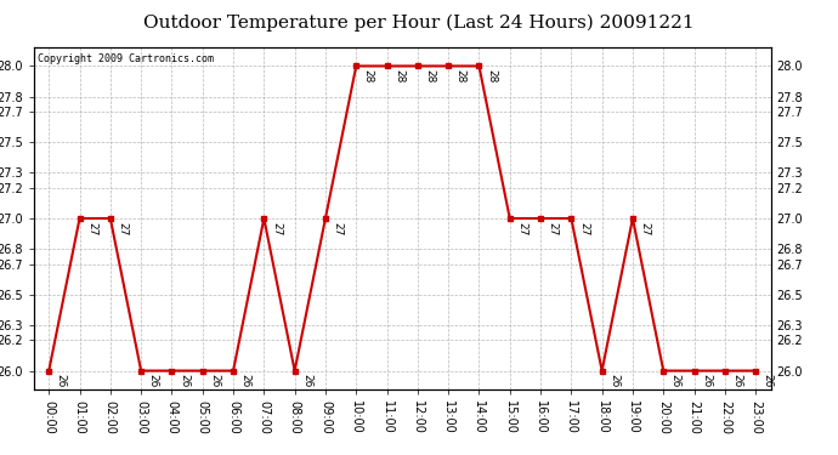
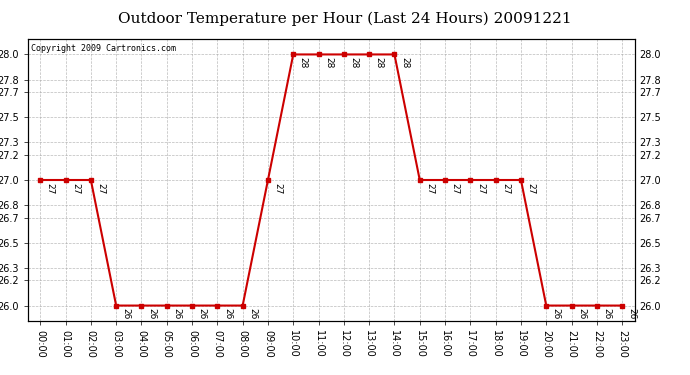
00:00: 26 -> 27
07:00: 27 -> 26
18:00: 26 -> 27
